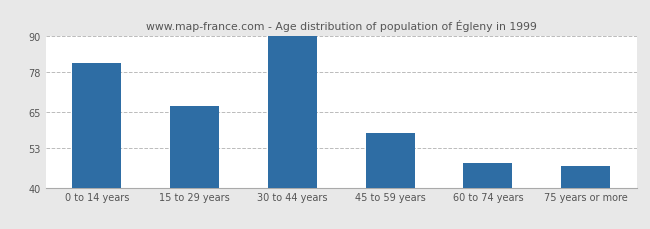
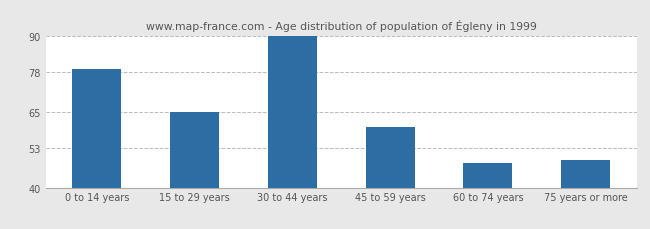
0 to 14 years: 81 -> 79
15 to 29 years: 67 -> 65
45 to 59 years: 58 -> 60
75 years or more: 47 -> 49
